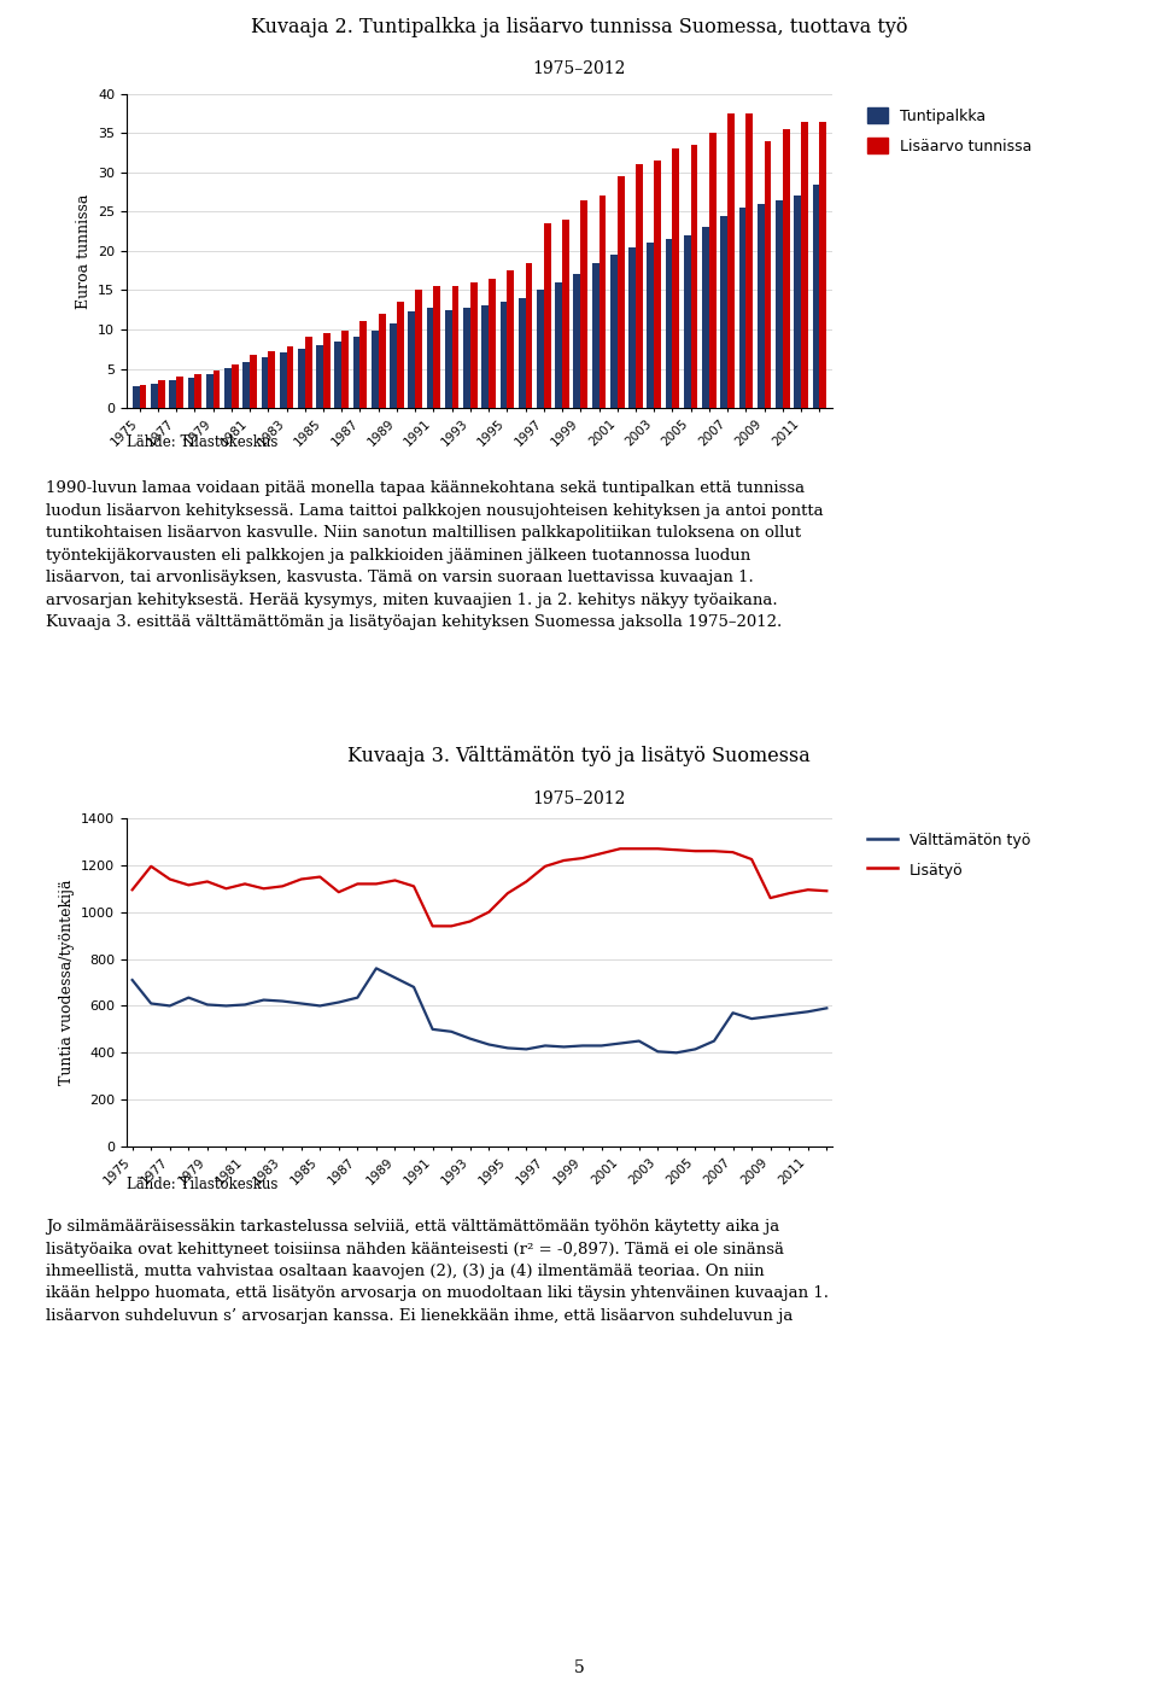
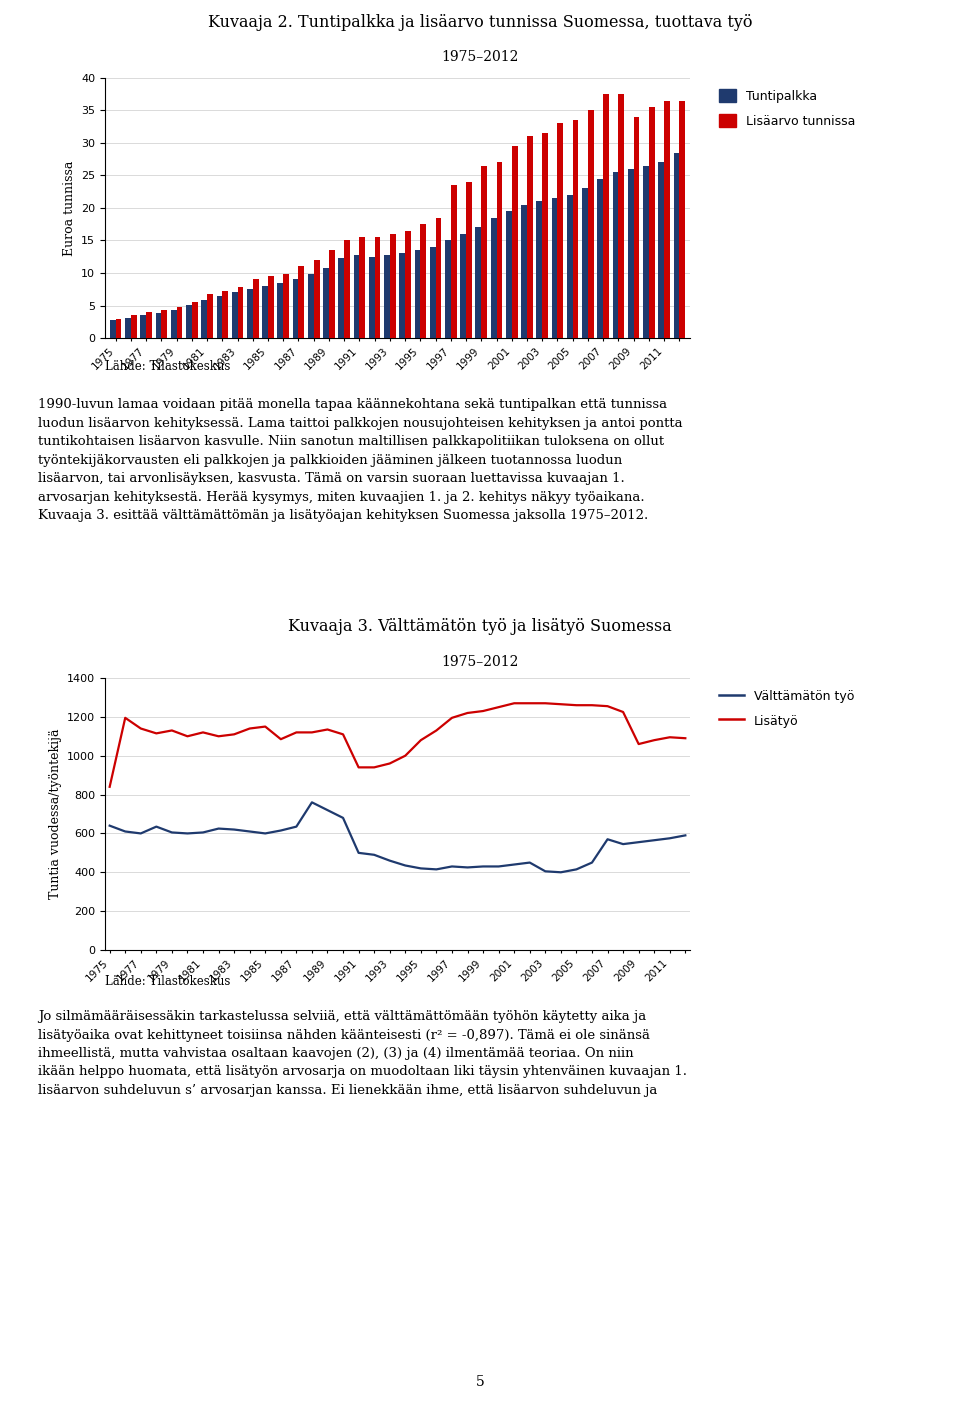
Välttämätön työ/1975: 710 -> 640
Lisätyö/1975: 1100 -> 840
